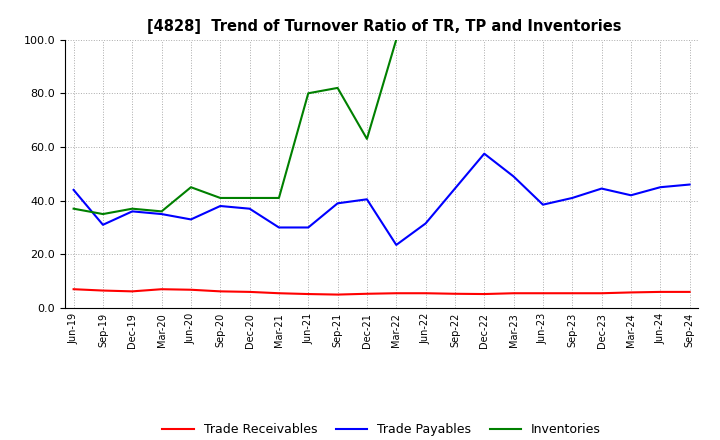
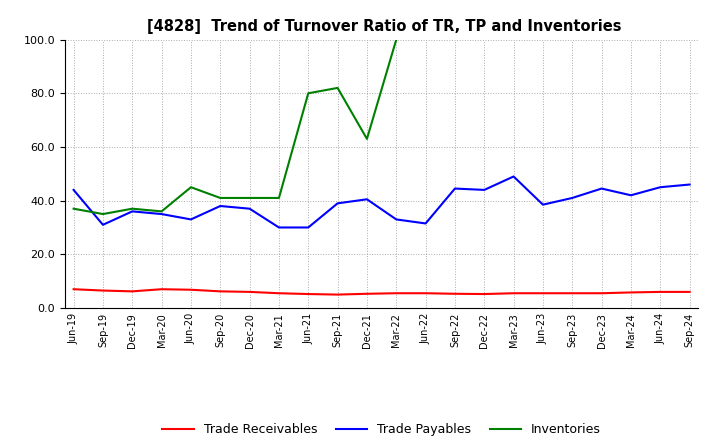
Trade Payables/Mar-22: 23.5 -> 33.0
Trade Payables/Dec-22: 57.5 -> 44.0
